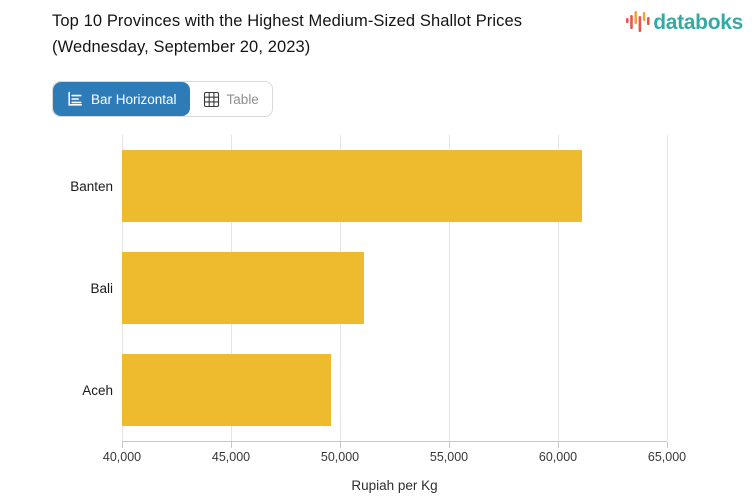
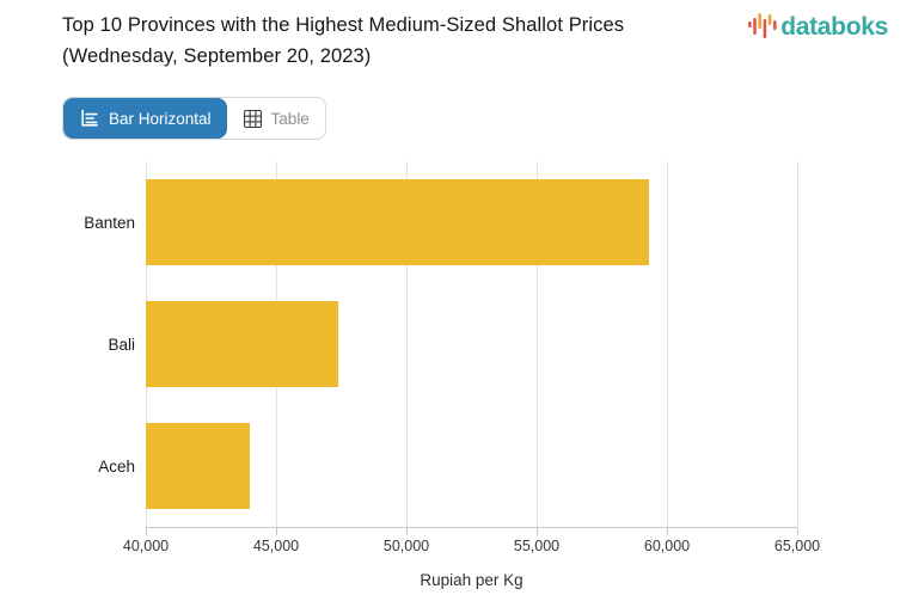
Banten: 61100 -> 59300
Bali: 51100 -> 47400
Aceh: 49600 -> 44000
